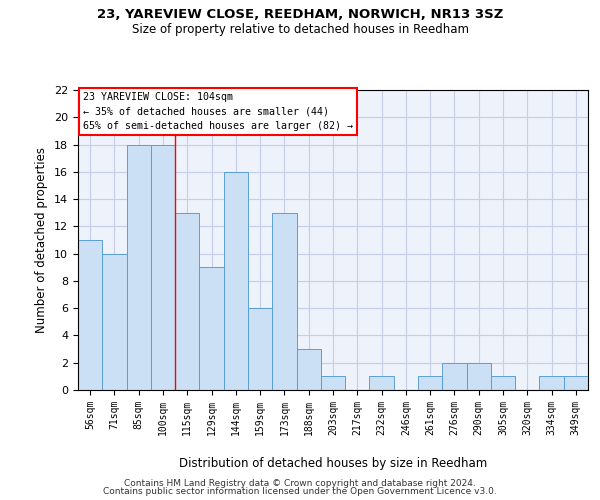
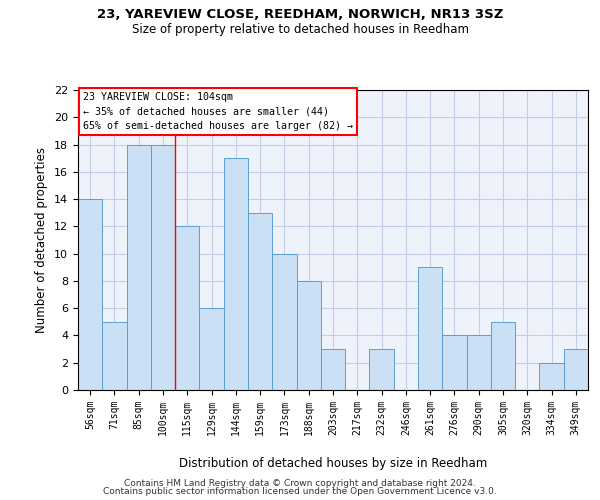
56sqm: 11 -> 14
71sqm: 10 -> 5
115sqm: 13 -> 12
129sqm: 9 -> 6
144sqm: 16 -> 17
159sqm: 6 -> 13
173sqm: 13 -> 10
188sqm: 3 -> 8
203sqm: 1 -> 3
232sqm: 1 -> 3
261sqm: 1 -> 9
276sqm: 2 -> 4
290sqm: 2 -> 4
305sqm: 1 -> 5
334sqm: 1 -> 2
349sqm: 1 -> 3
